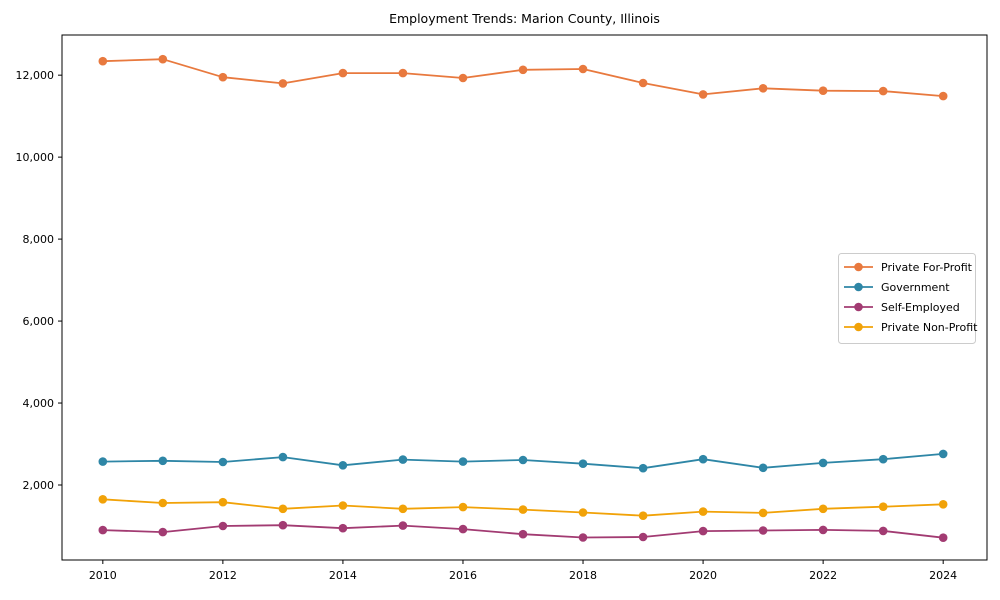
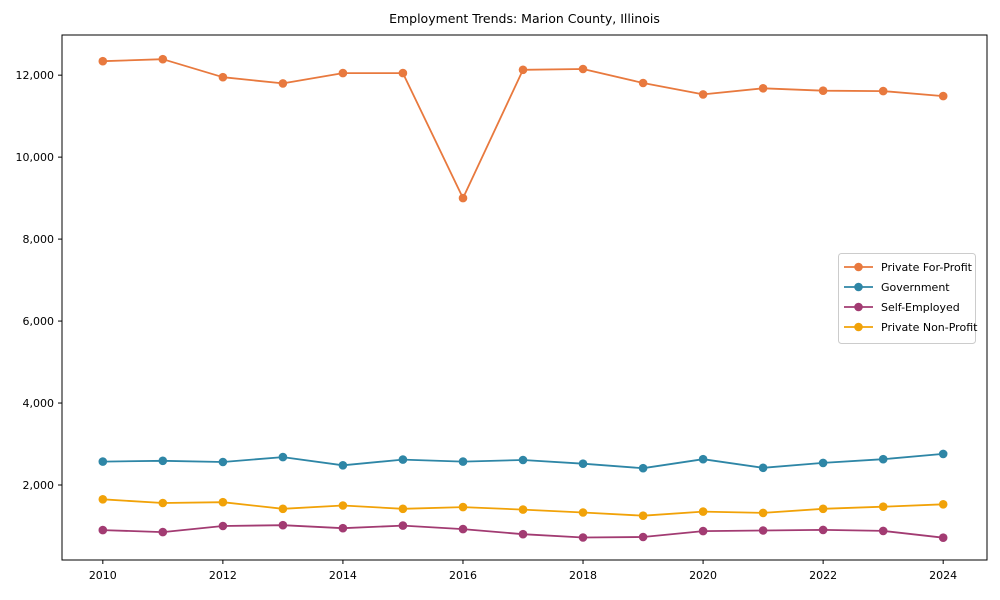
Private For-Profit/2016: 11900 -> 9000
